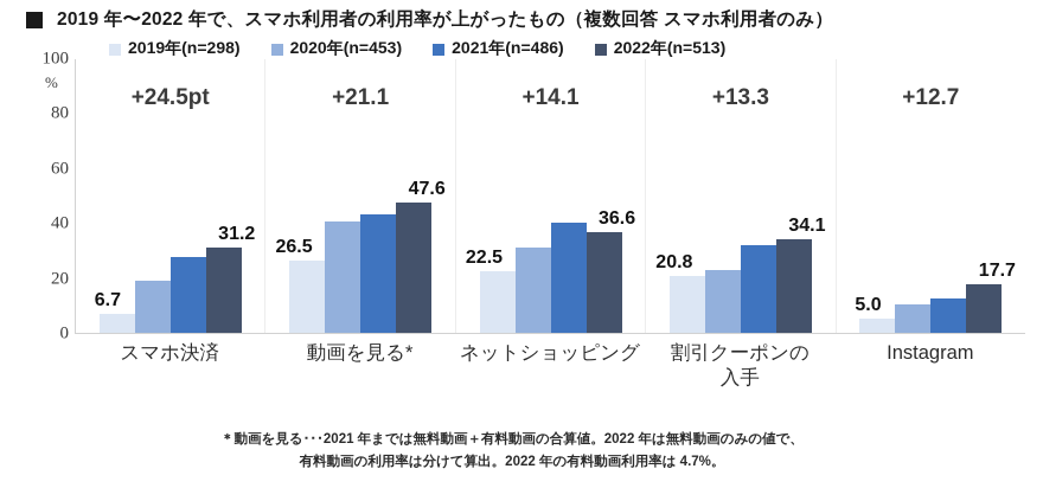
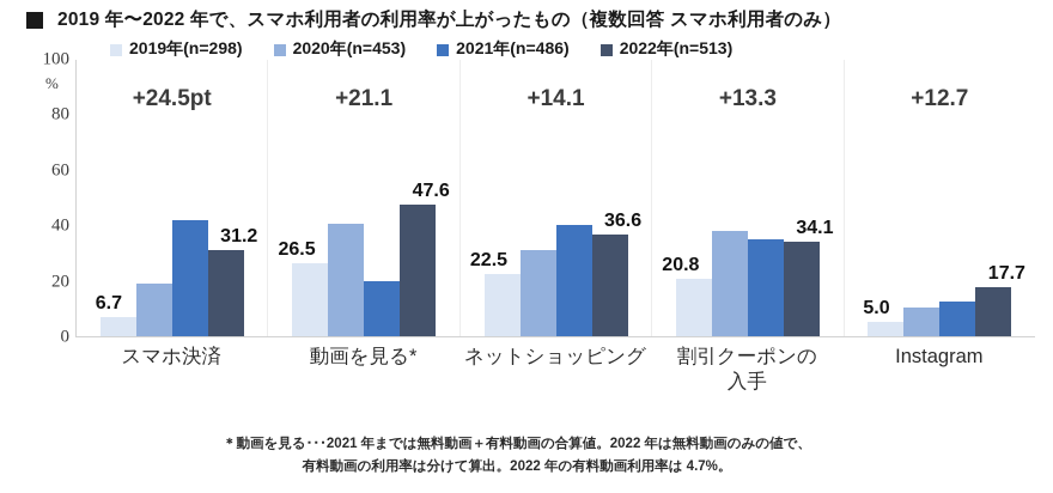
2021年(n=486)/スマホ決済: 28 -> 42
2021年(n=486)/動画を見る*: 43 -> 20
2020年(n=453)/割引クーポンの 入手: 23 -> 38
2021年(n=486)/割引クーポンの 入手: 32 -> 35
